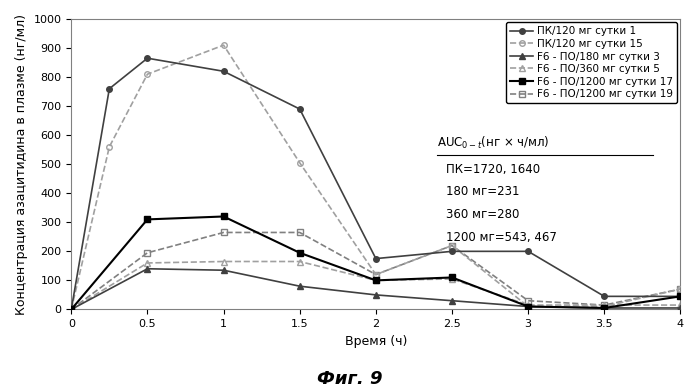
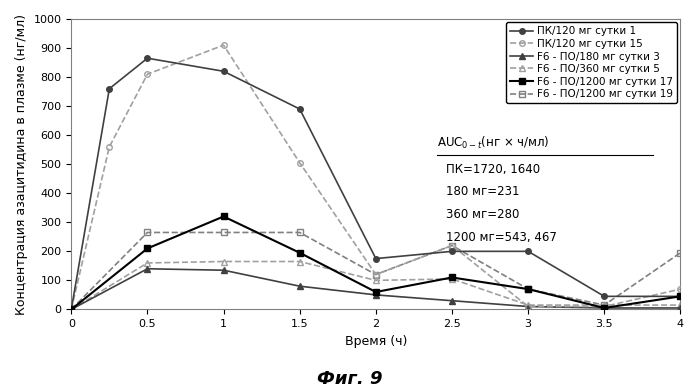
F6 - ПО/1200 мг сутки 17/0.5: 310 -> 210
F6 - ПО/1200 мг сутки 19/0.5: 195 -> 265
F6 - ПО/1200 мг сутки 17/2: 100 -> 60
F6 - ПО/1200 мг сутки 17/3: 10 -> 70
F6 - ПО/1200 мг сутки 19/3: 30 -> 70
F6 - ПО/1200 мг сутки 19/4: 70 -> 195
